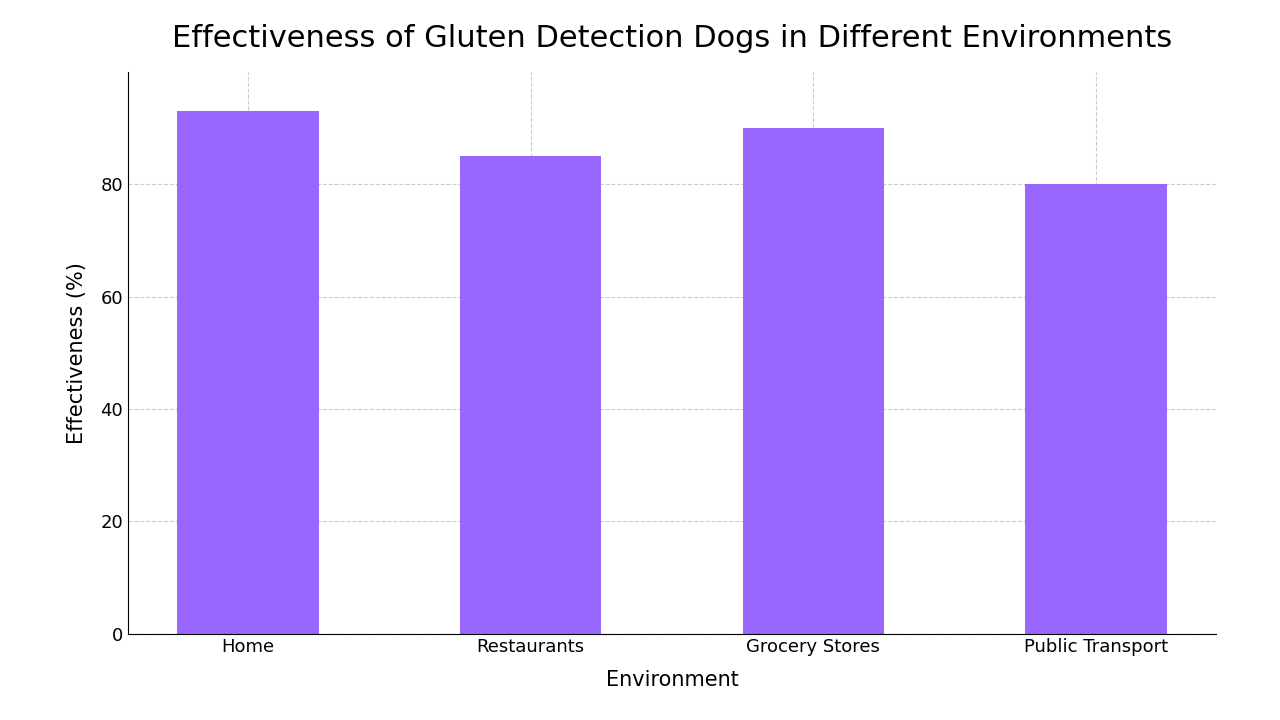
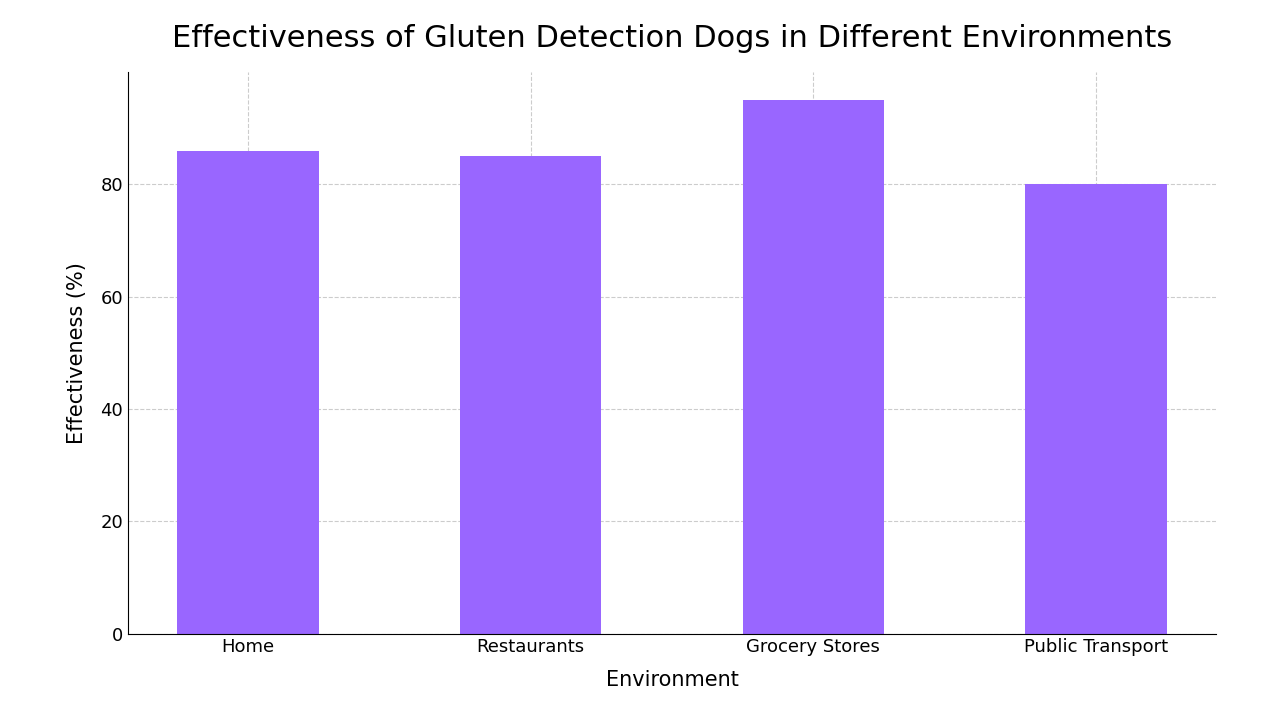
Home: 93 -> 86
Grocery Stores: 90 -> 95
